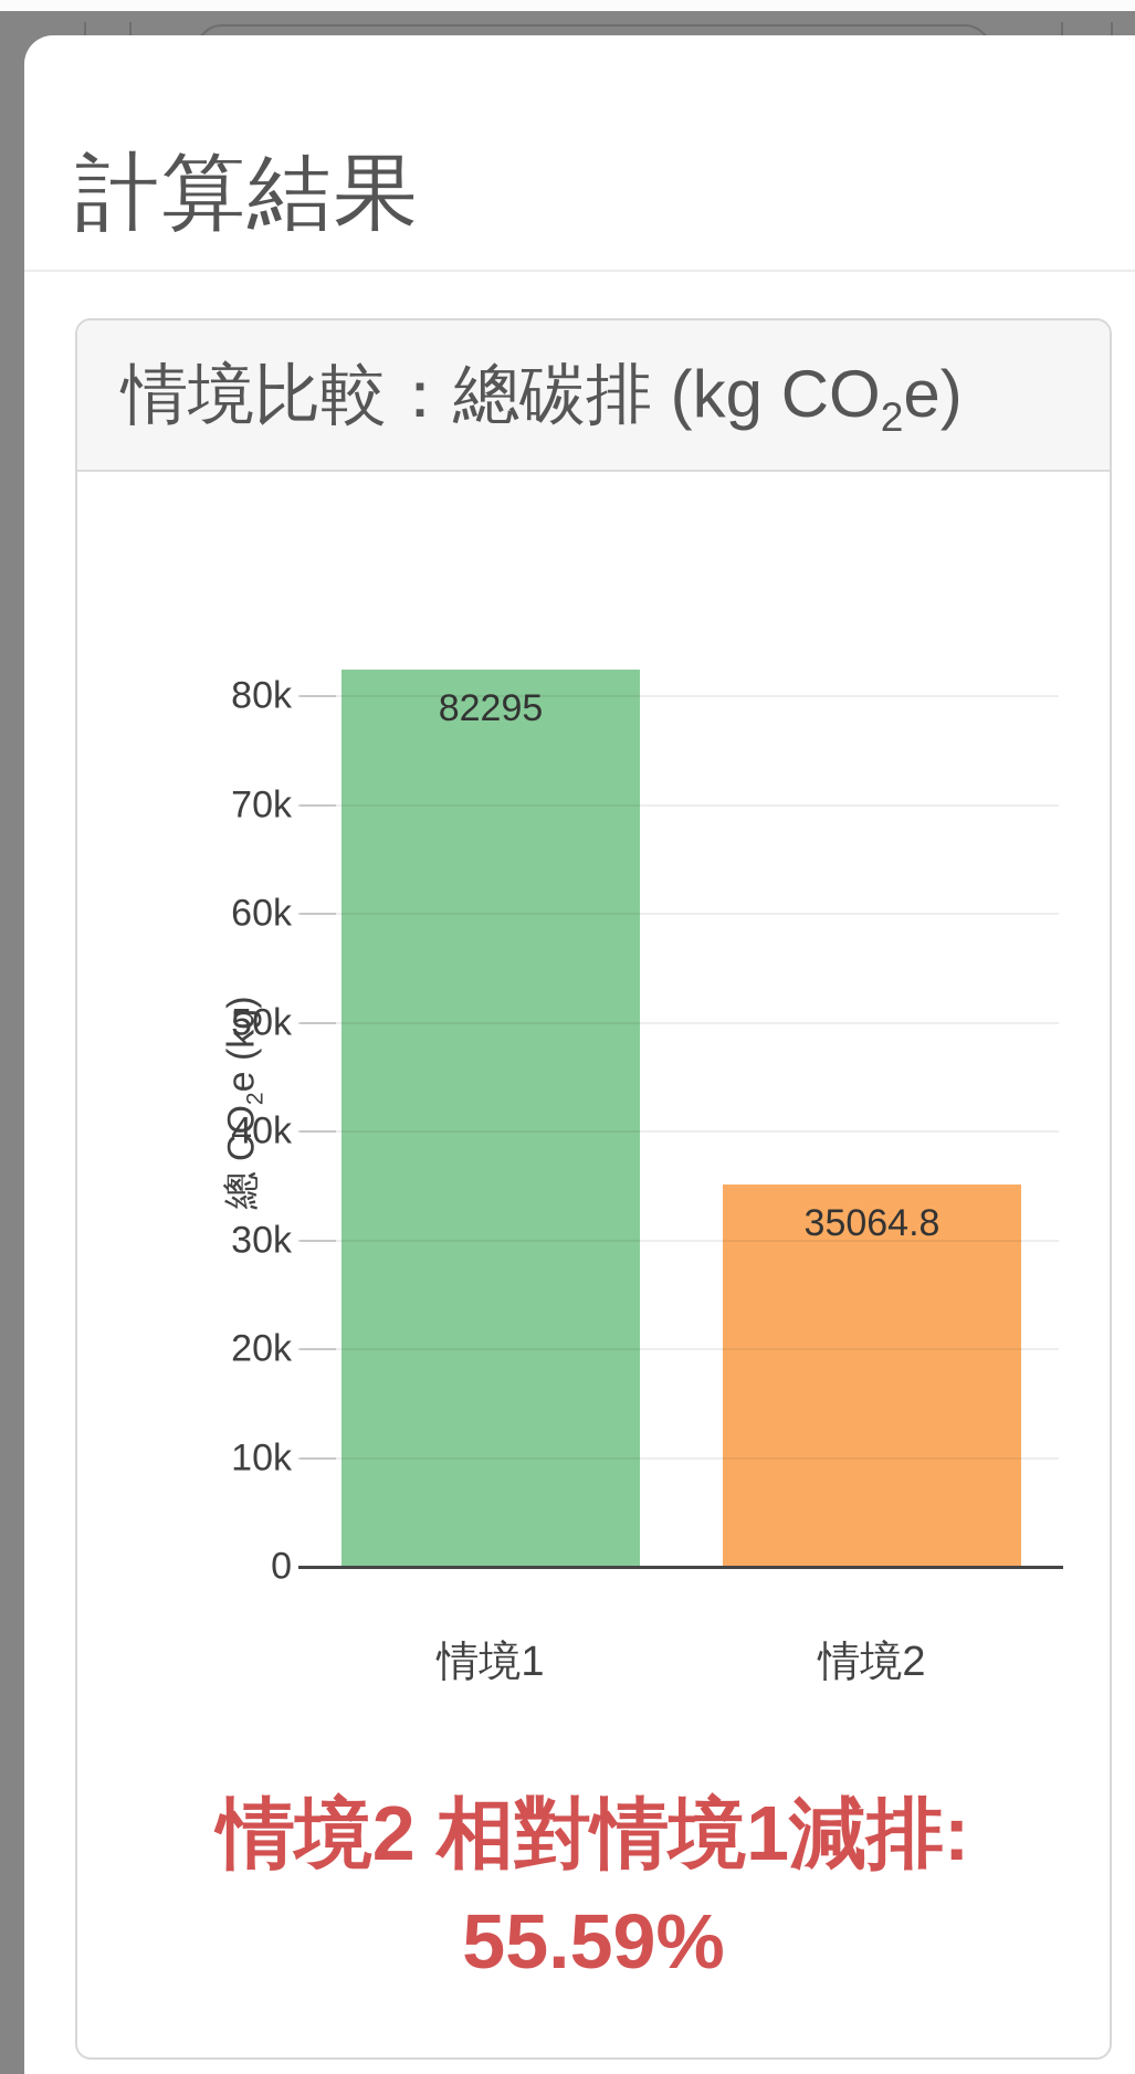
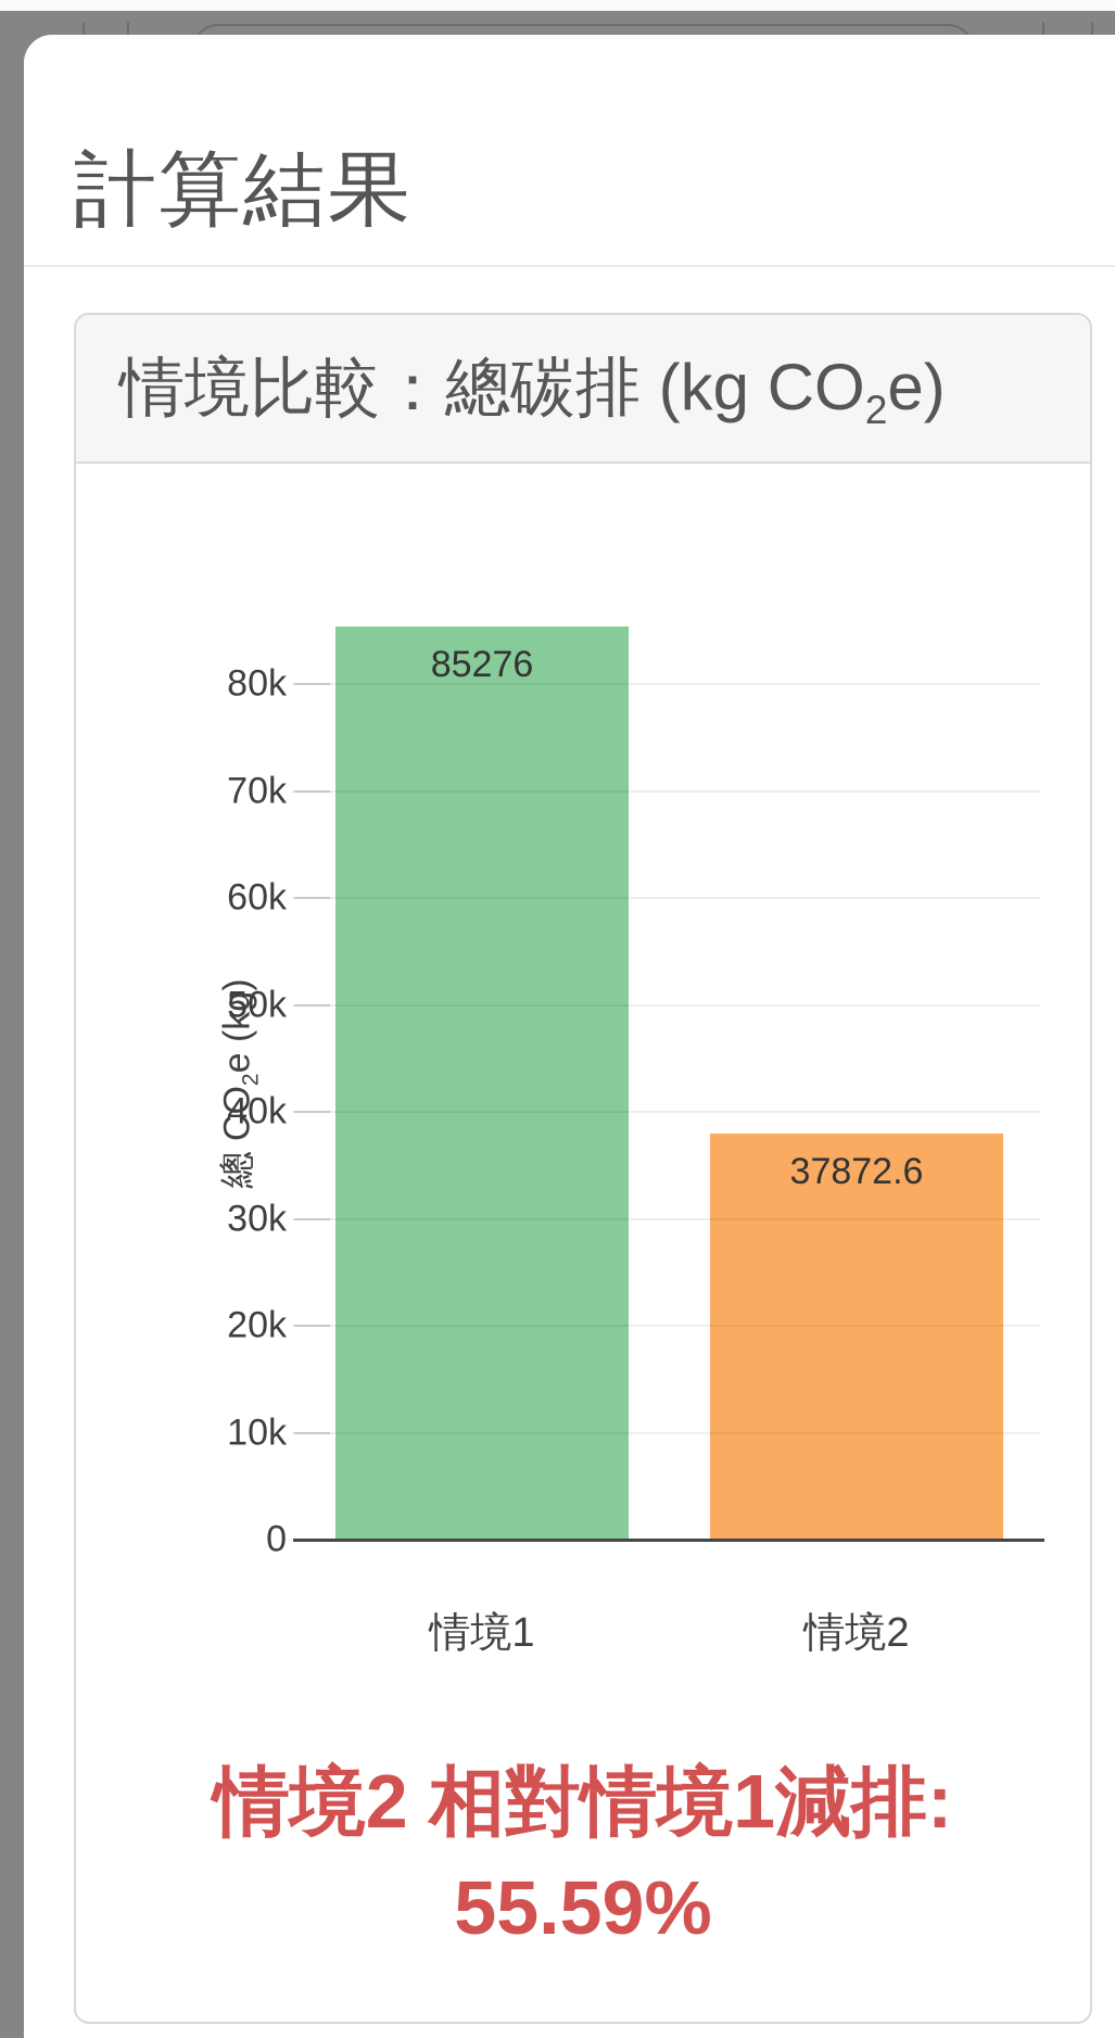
情境1: 82295 -> 85276
情境2: 35064.8 -> 37872.6
